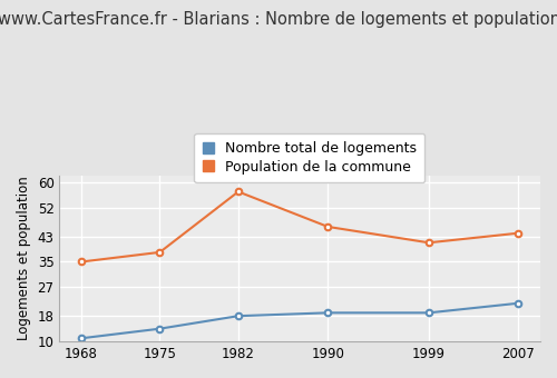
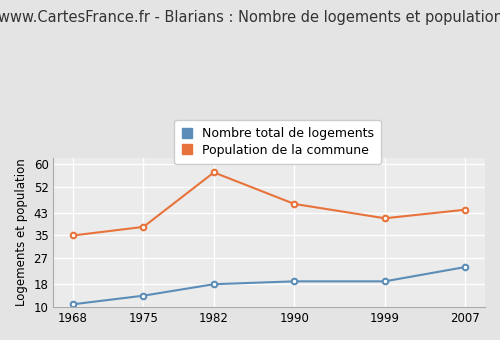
Nombre total de logements/2007: 22 -> 24
